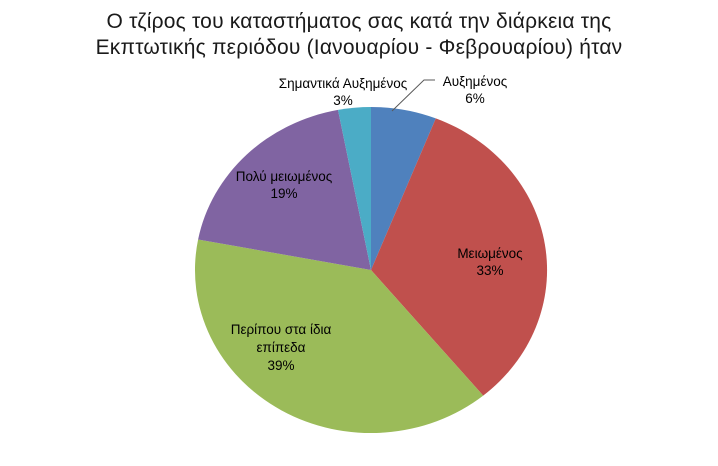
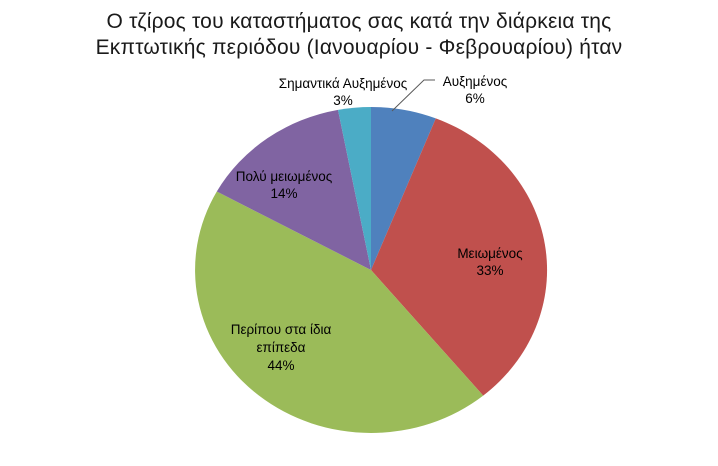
Περίπου στα ίδια επίπεδα: 39% -> 44%
Πολύ μειωμένος: 19% -> 14%
